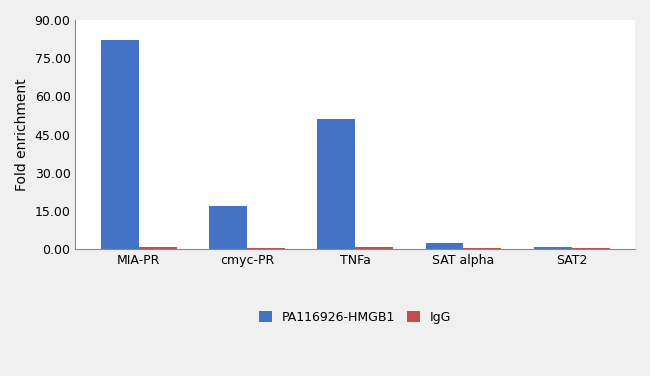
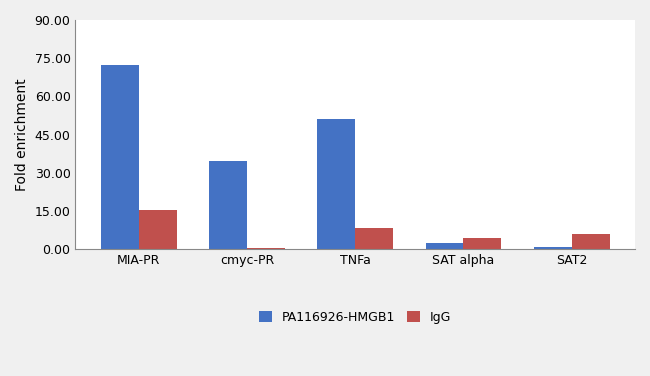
PA116926-HMGB1/MIA-PR: 82.0 -> 72.5
IgG/MIA-PR: 0.8 -> 15.5
PA116926-HMGB1/cmyc-PR: 17.0 -> 34.5
IgG/TNFa: 0.7 -> 8.5
IgG/SAT alpha: 0.4 -> 4.5
IgG/SAT2: 0.6 -> 6.0
